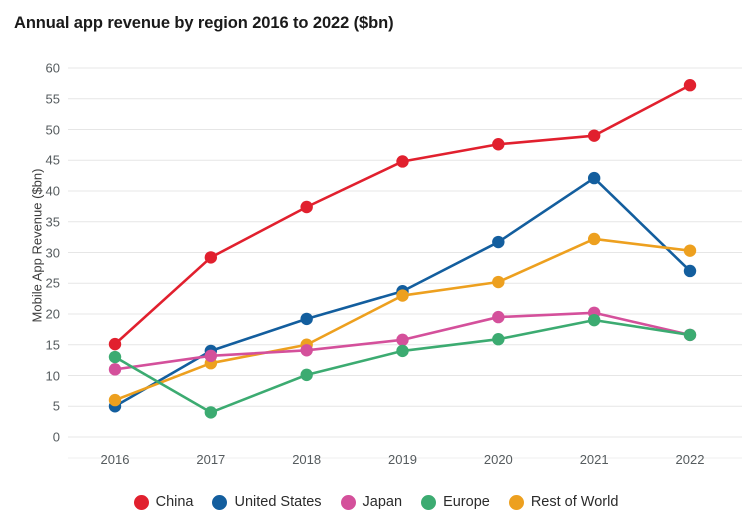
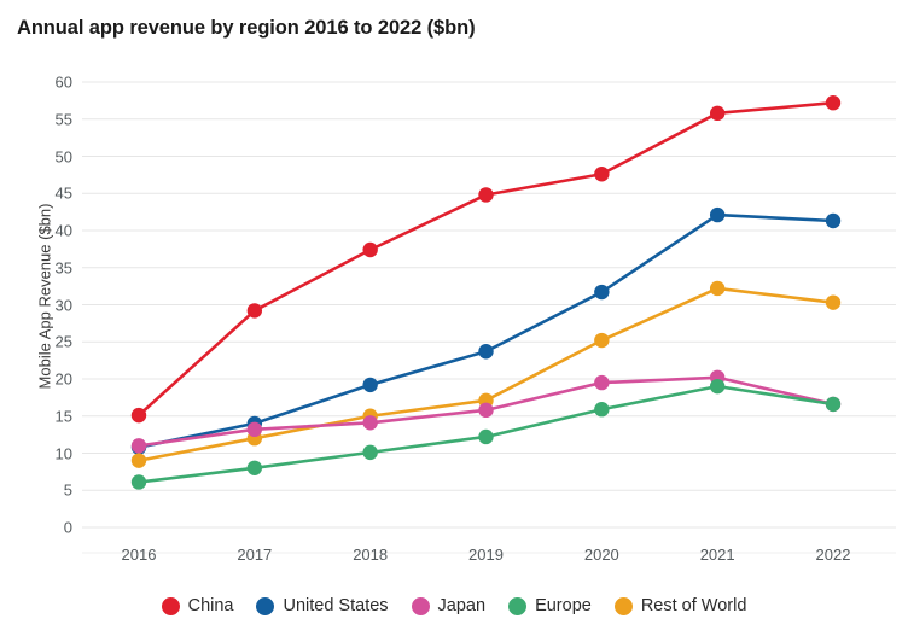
United States/2016: 5 -> 11
Europe/2016: 13 -> 6
Rest of World/2016: 6 -> 9
Europe/2017: 4 -> 8
Europe/2019: 14 -> 12
Rest of World/2019: 23 -> 17
China/2021: 49 -> 56
United States/2022: 27 -> 41
